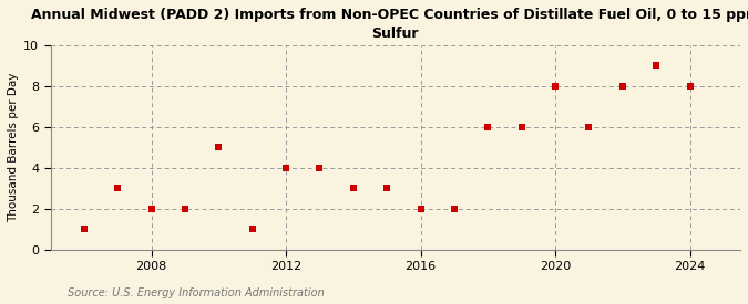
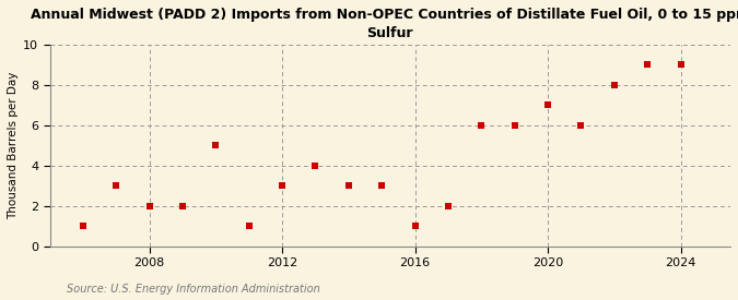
2012: 4 -> 3
2016: 2 -> 1
2020: 8 -> 7
2024: 8 -> 9
